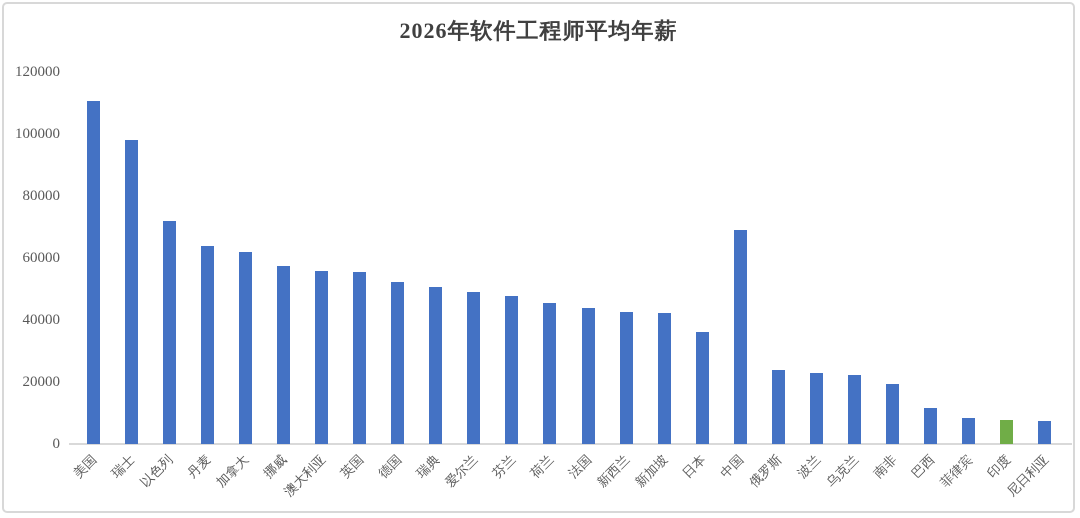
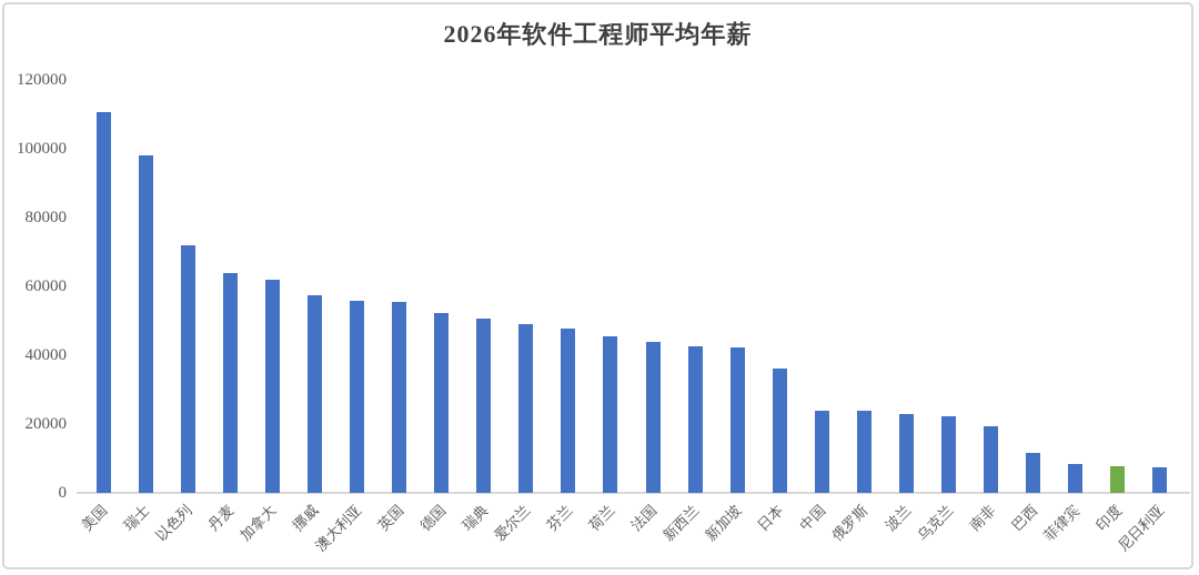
中国: 69000 -> 24000
